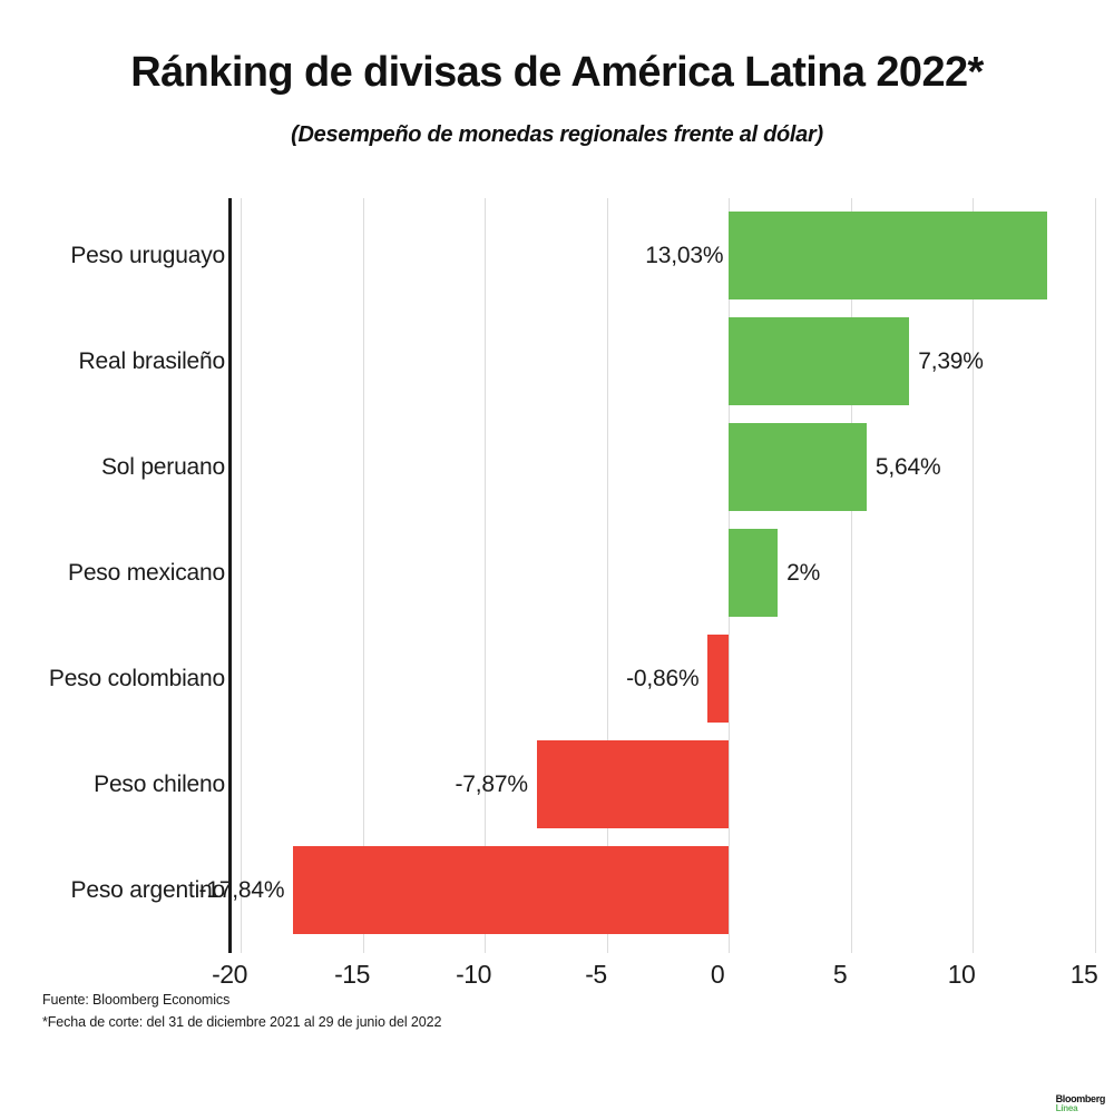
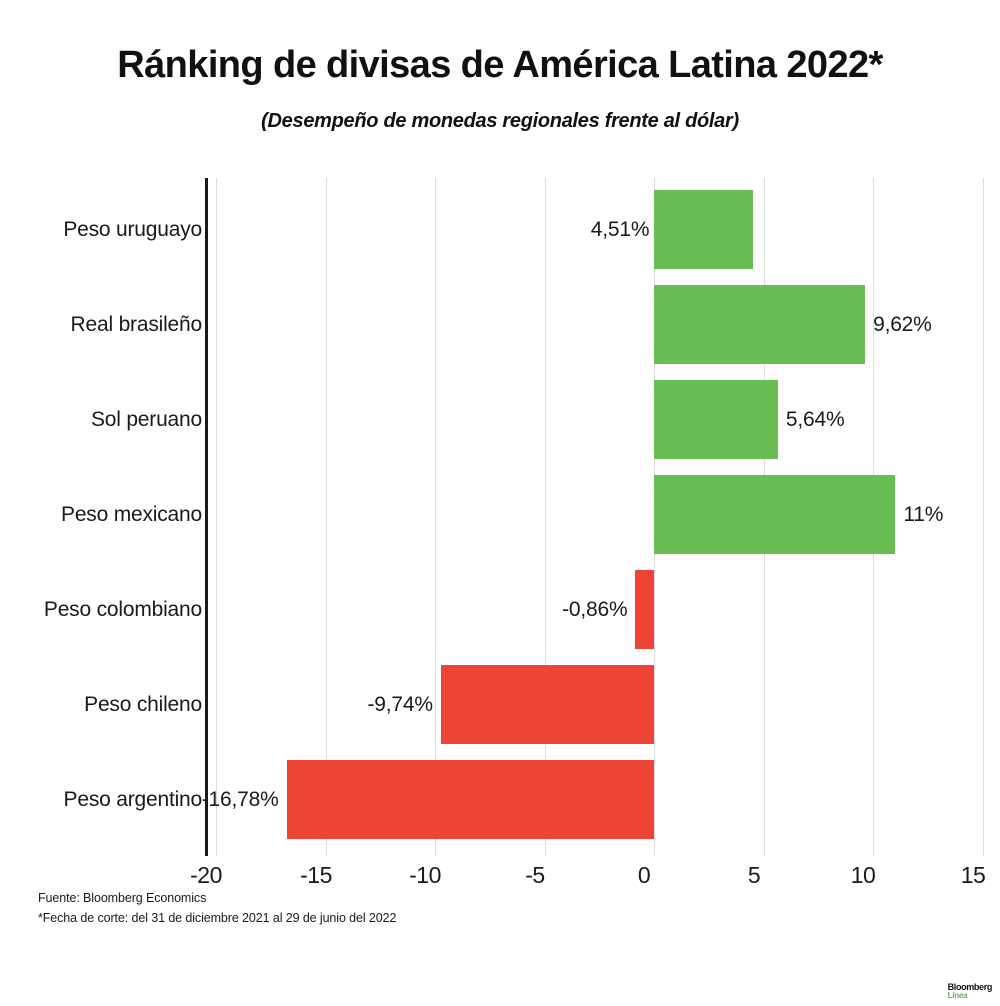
Peso uruguayo: 13,03% -> 4,51%
Real brasileño: 7,39% -> 9,62%
Peso mexicano: 2% -> 11%
Peso chileno: -7,87% -> -9,74%
Peso argentino: -17,84% -> -16,78%
